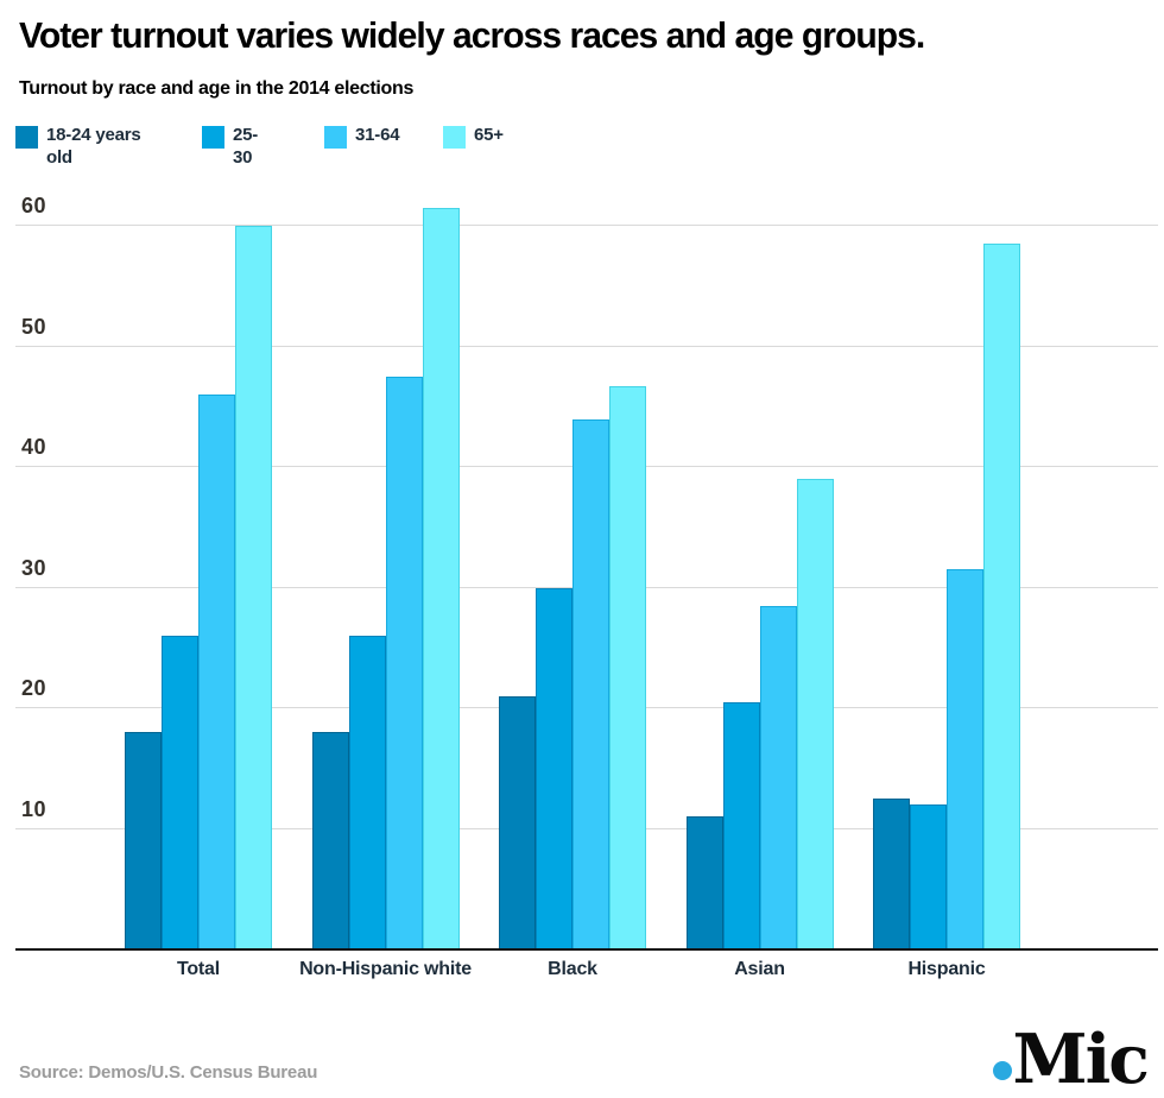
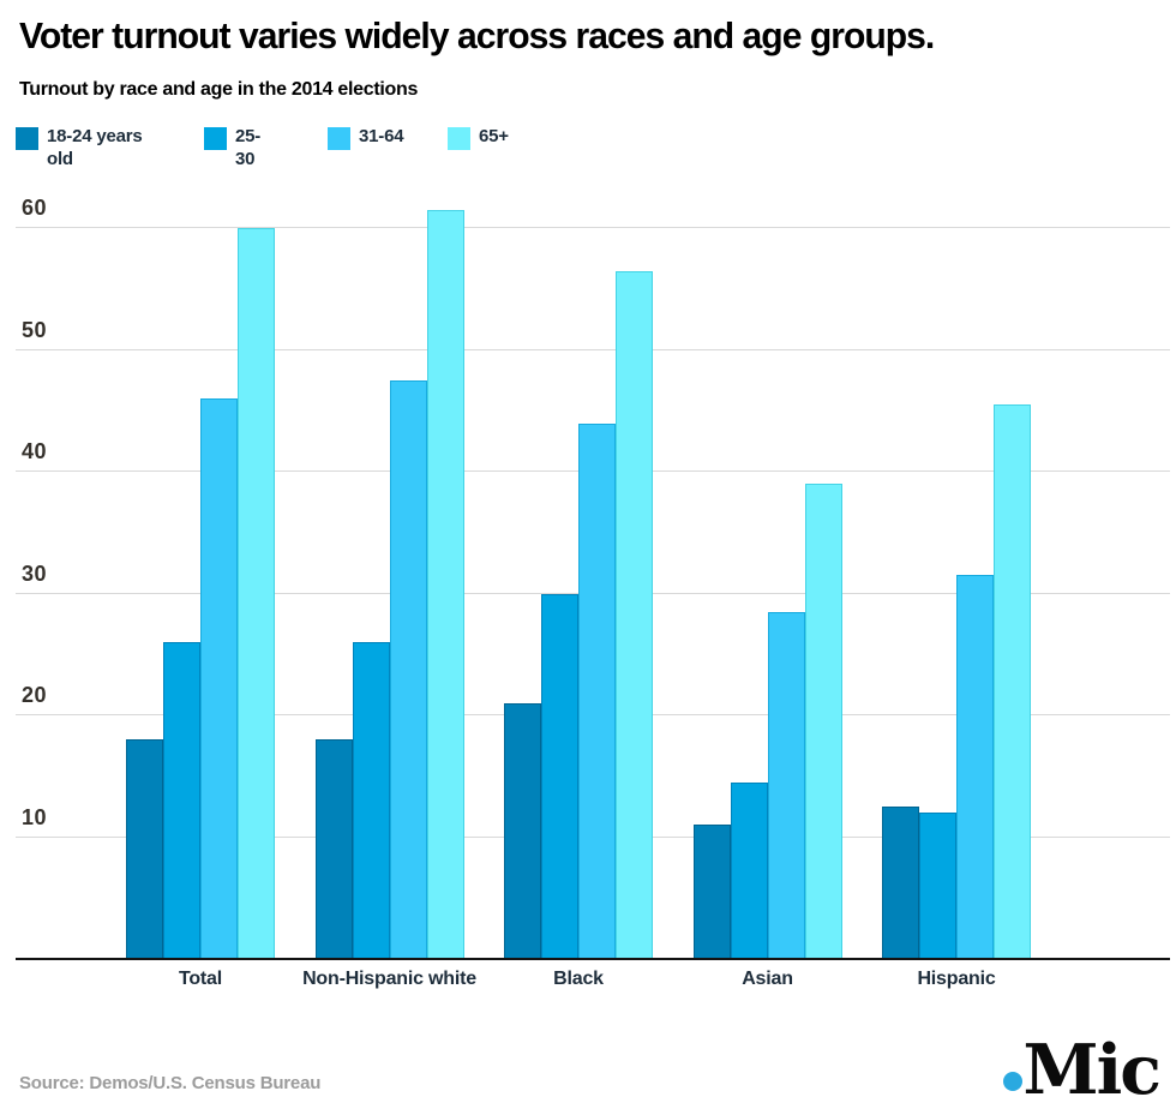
65+/Black: 46.7 -> 56.5
25-30/Asian: 20.5 -> 14.5
65+/Hispanic: 58.6 -> 45.5
